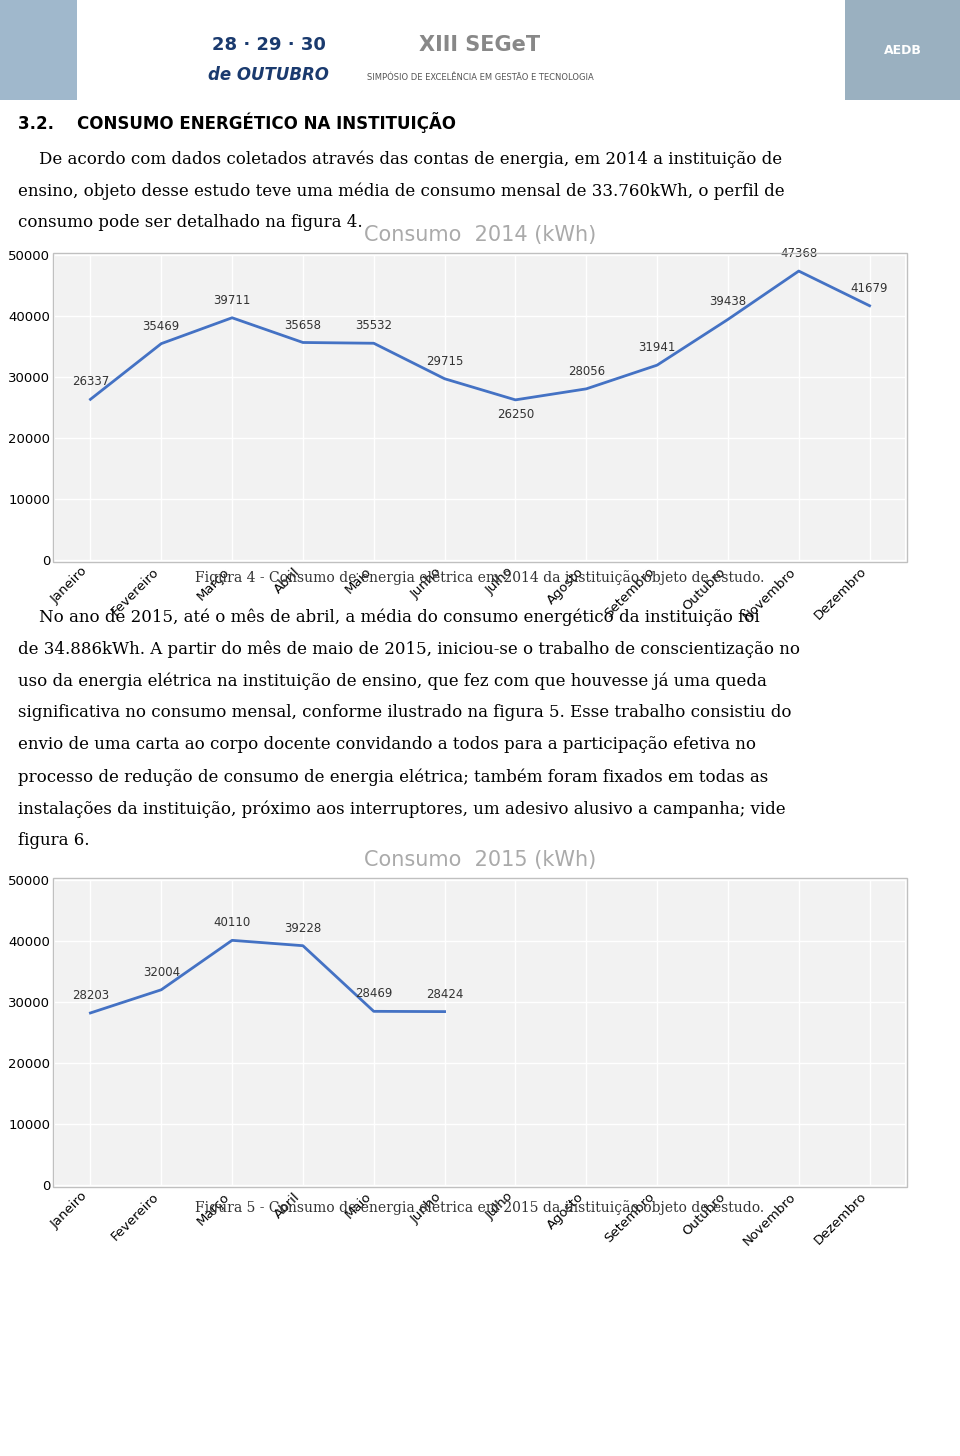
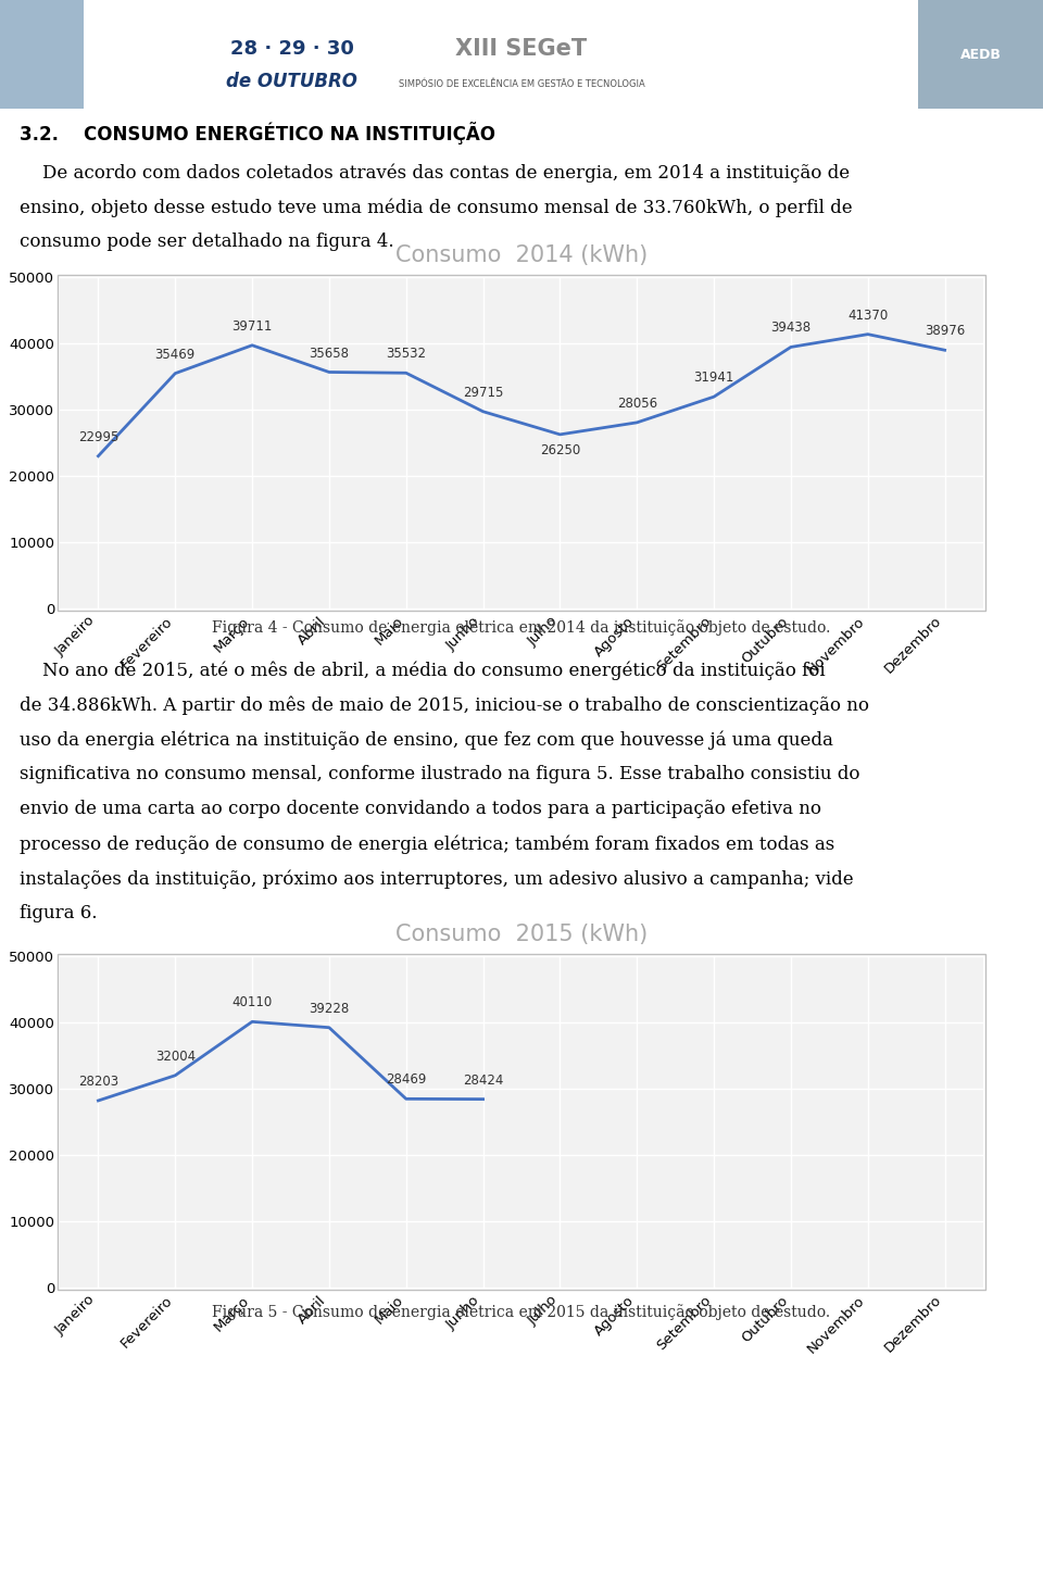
Consumo 2014 (kWh)/Janeiro: 26337 -> 22995
Consumo 2014 (kWh)/Novembro: 47368 -> 41370
Consumo 2014 (kWh)/Dezembro: 41679 -> 38976
